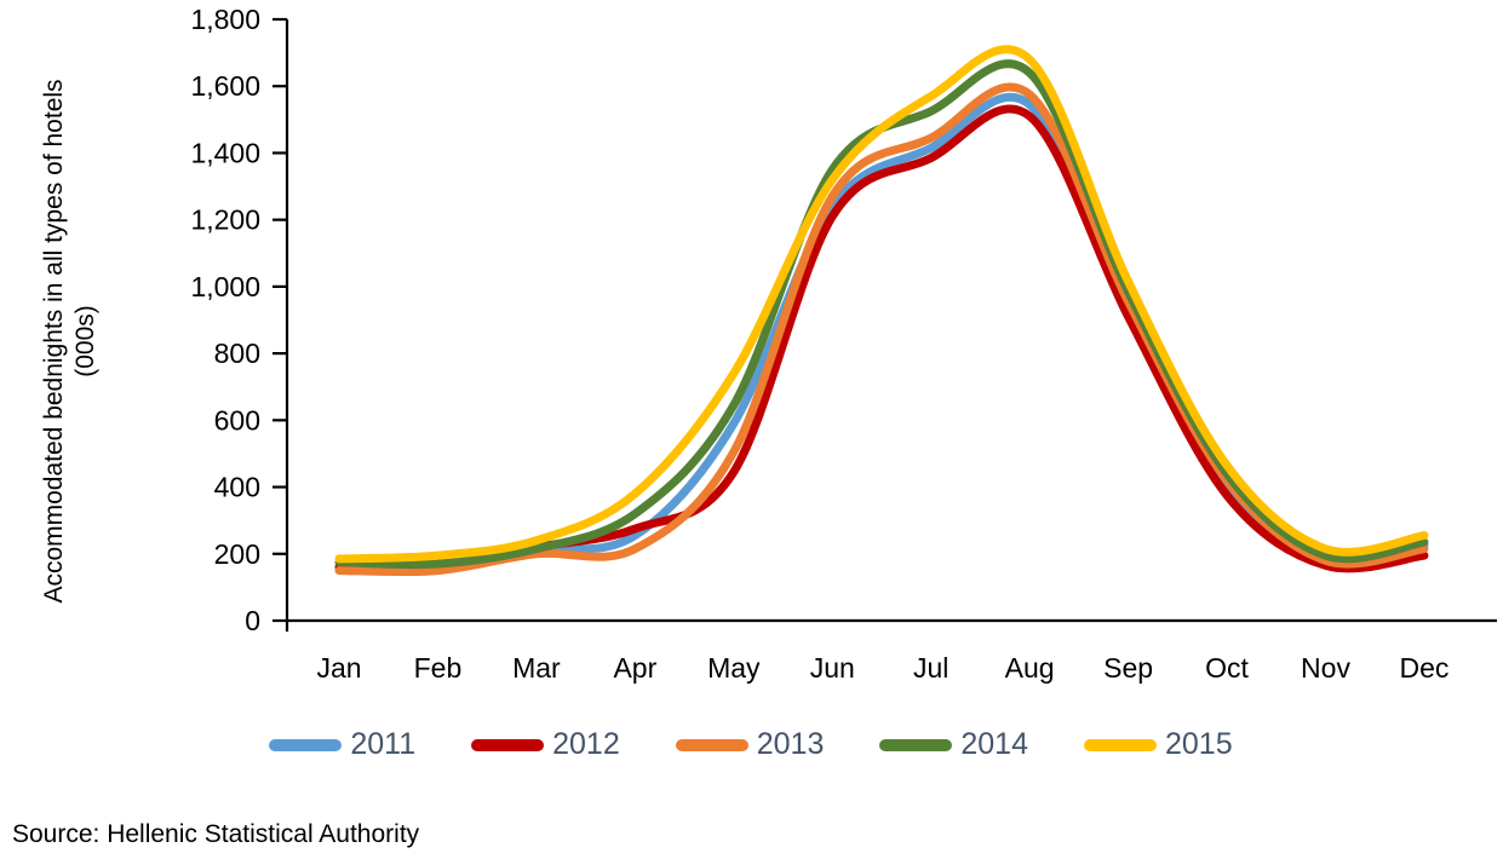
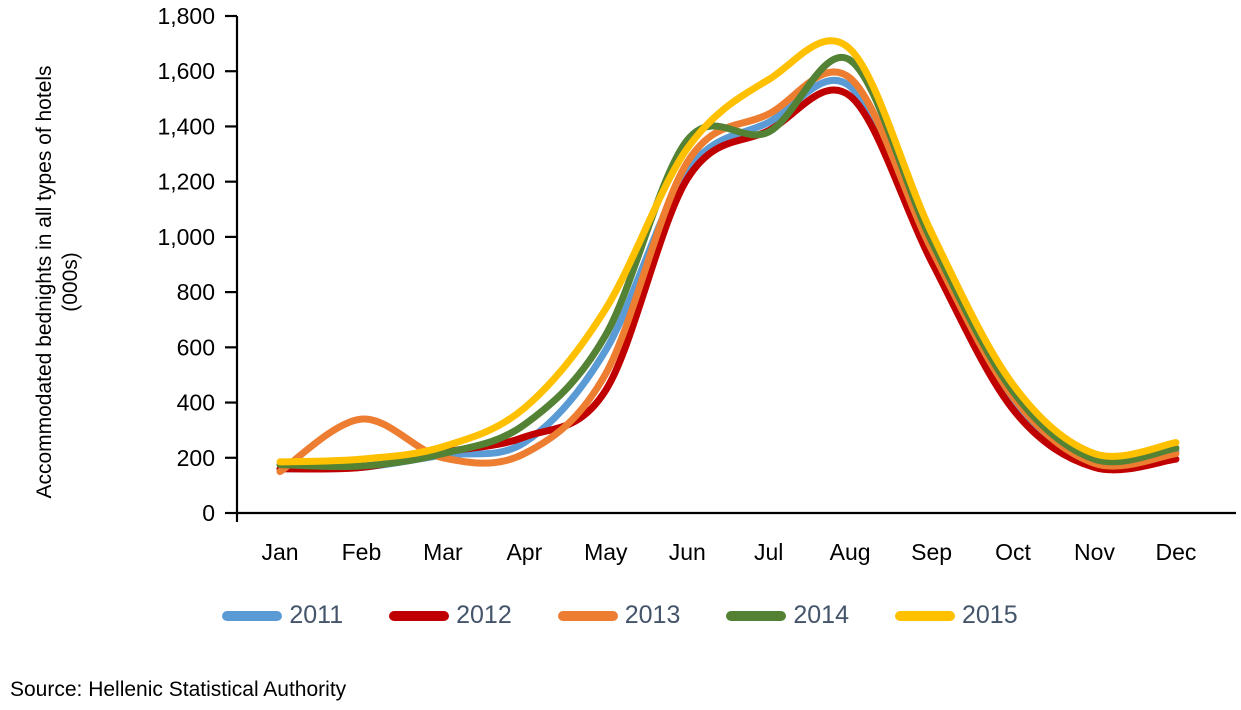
2013/Feb: 150 -> 340
2014/Jul: 1520 -> 1380
